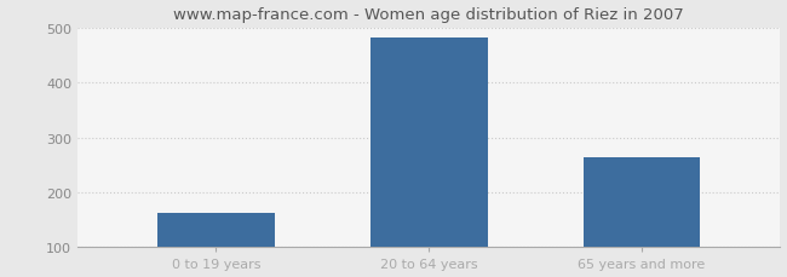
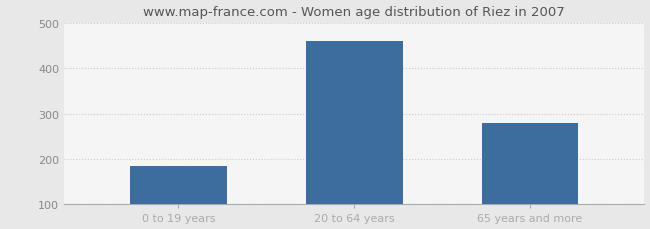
0 to 19 years: 163 -> 185
20 to 64 years: 483 -> 460
65 years and more: 265 -> 280
